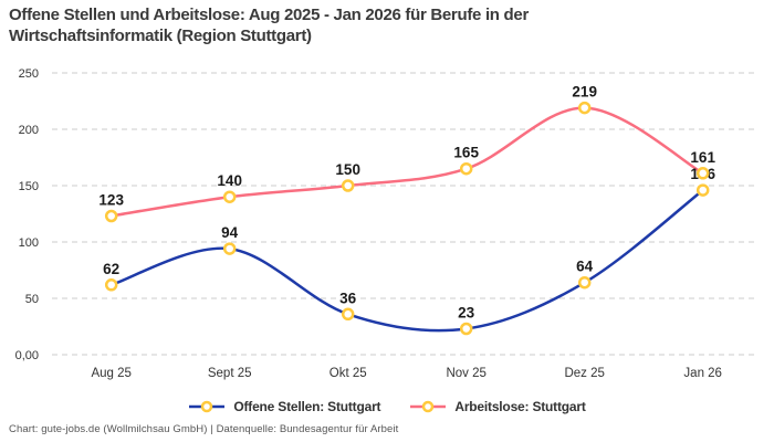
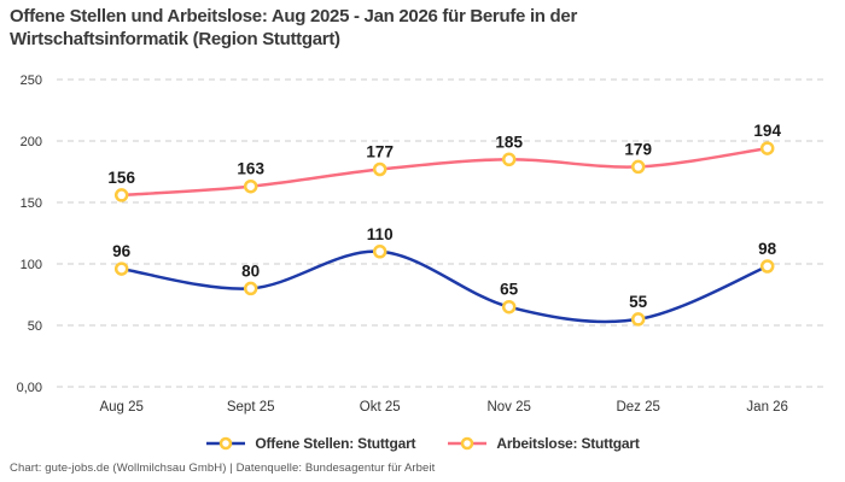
Offene Stellen: Stuttgart/Aug 25: 62 -> 96
Arbeitslose: Stuttgart/Aug 25: 123 -> 156
Offene Stellen: Stuttgart/Sept 25: 94 -> 80
Arbeitslose: Stuttgart/Sept 25: 140 -> 163
Offene Stellen: Stuttgart/Okt 25: 36 -> 110
Arbeitslose: Stuttgart/Okt 25: 150 -> 177
Offene Stellen: Stuttgart/Nov 25: 23 -> 65
Arbeitslose: Stuttgart/Nov 25: 165 -> 185
Offene Stellen: Stuttgart/Dez 25: 64 -> 55
Arbeitslose: Stuttgart/Dez 25: 219 -> 179
Offene Stellen: Stuttgart/Jan 26: 146 -> 98
Arbeitslose: Stuttgart/Jan 26: 161 -> 194
